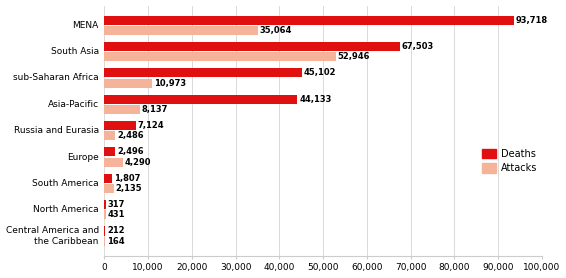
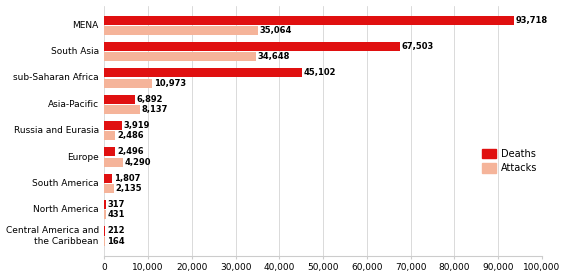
Attacks/South Asia: 52,946 -> 34,648
Deaths/Asia-Pacific: 44,133 -> 6,892
Deaths/Russia and Eurasia: 7,124 -> 3,919
